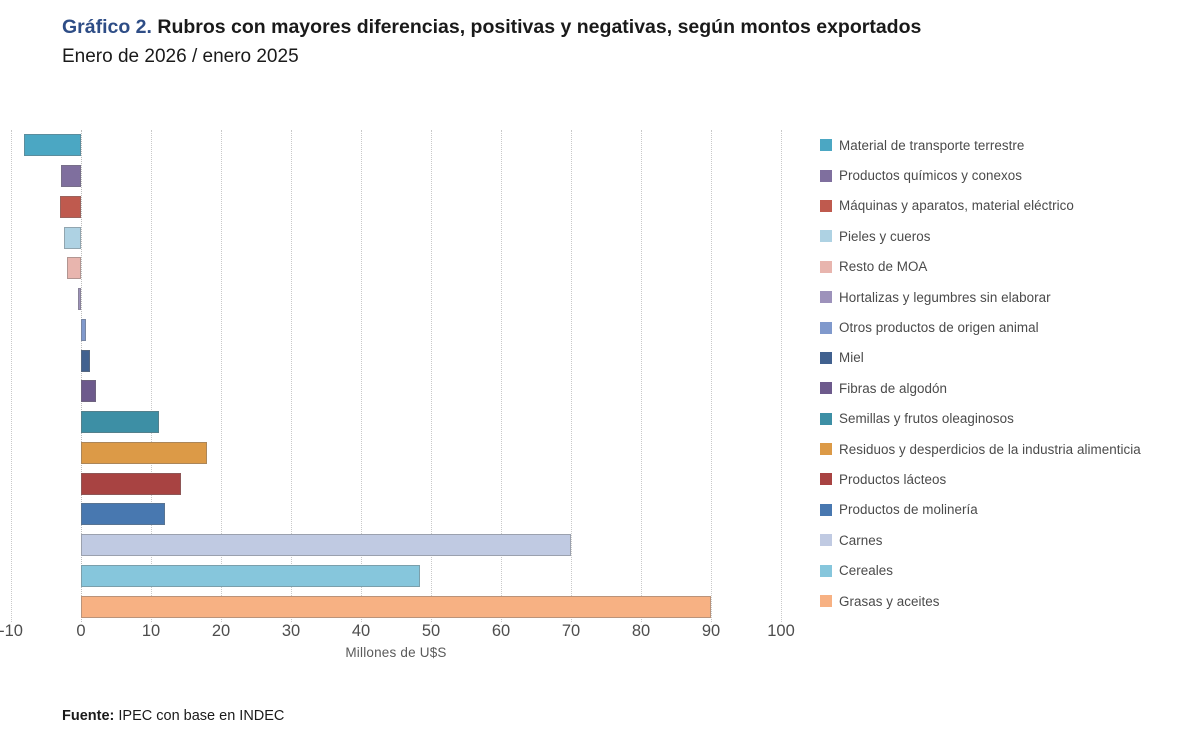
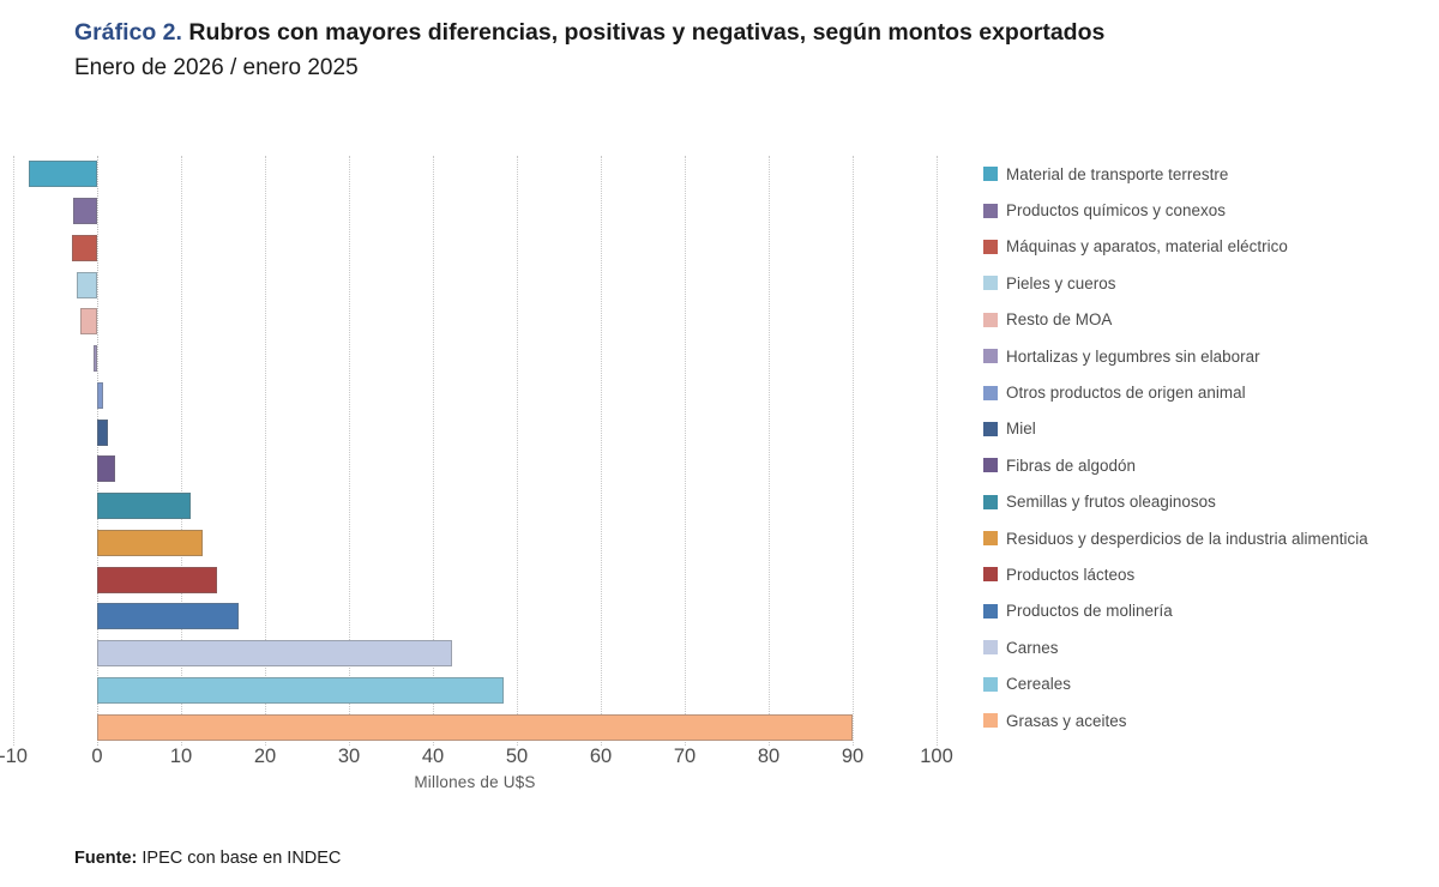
Residuos y desperdicios de la industria alimenticia: 18 -> 13
Productos de molinería: 12 -> 17
Carnes: 70 -> 42
